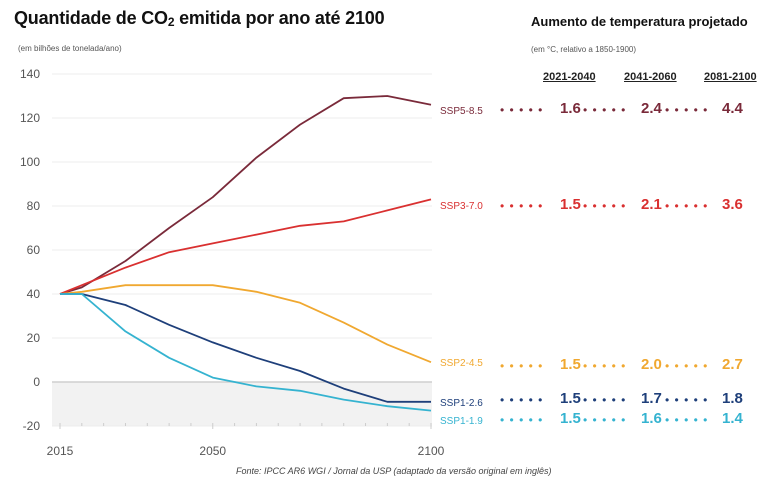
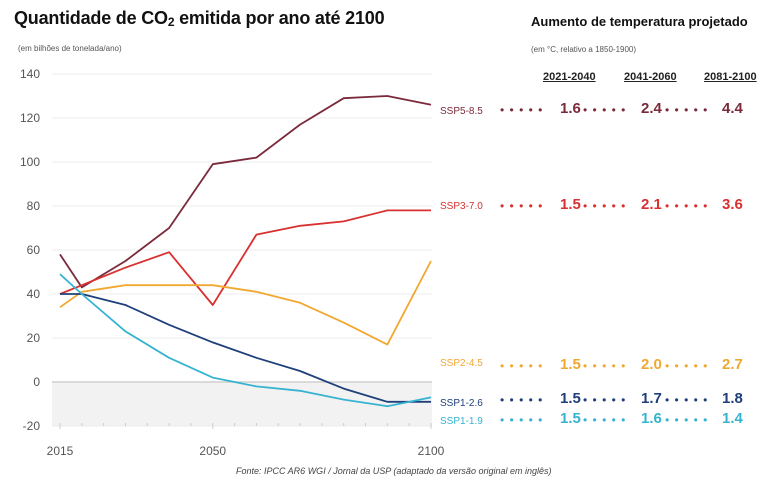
SSP5-8.5/2015: 40 -> 58
SSP2-4.5/2015: 40 -> 34
SSP1-1.9/2015: 40 -> 49
SSP5-8.5/2050: 84 -> 99
SSP3-7.0/2050: 63 -> 35
SSP3-7.0/2100: 83 -> 78
SSP2-4.5/2100: 9 -> 55
SSP1-1.9/2100: -13 -> -7
